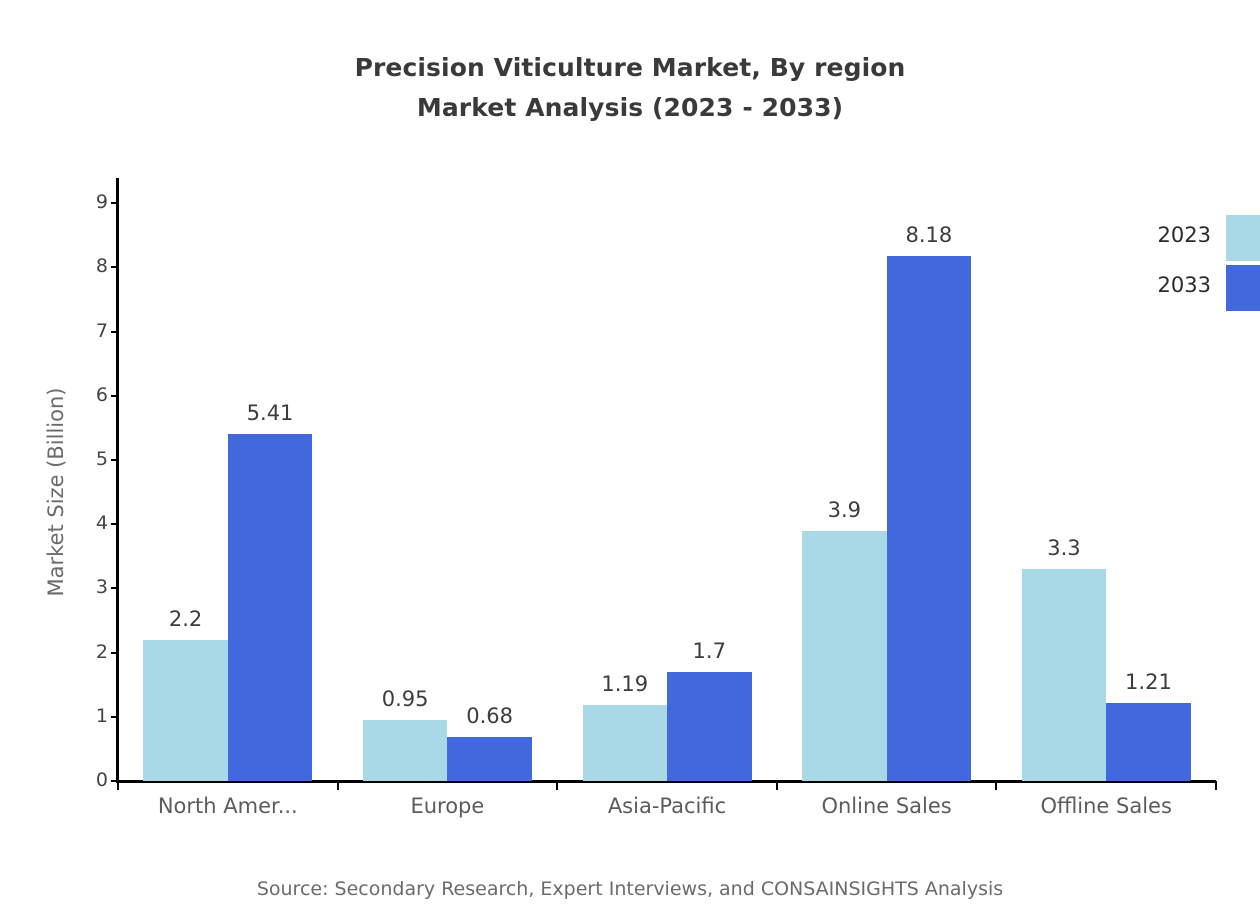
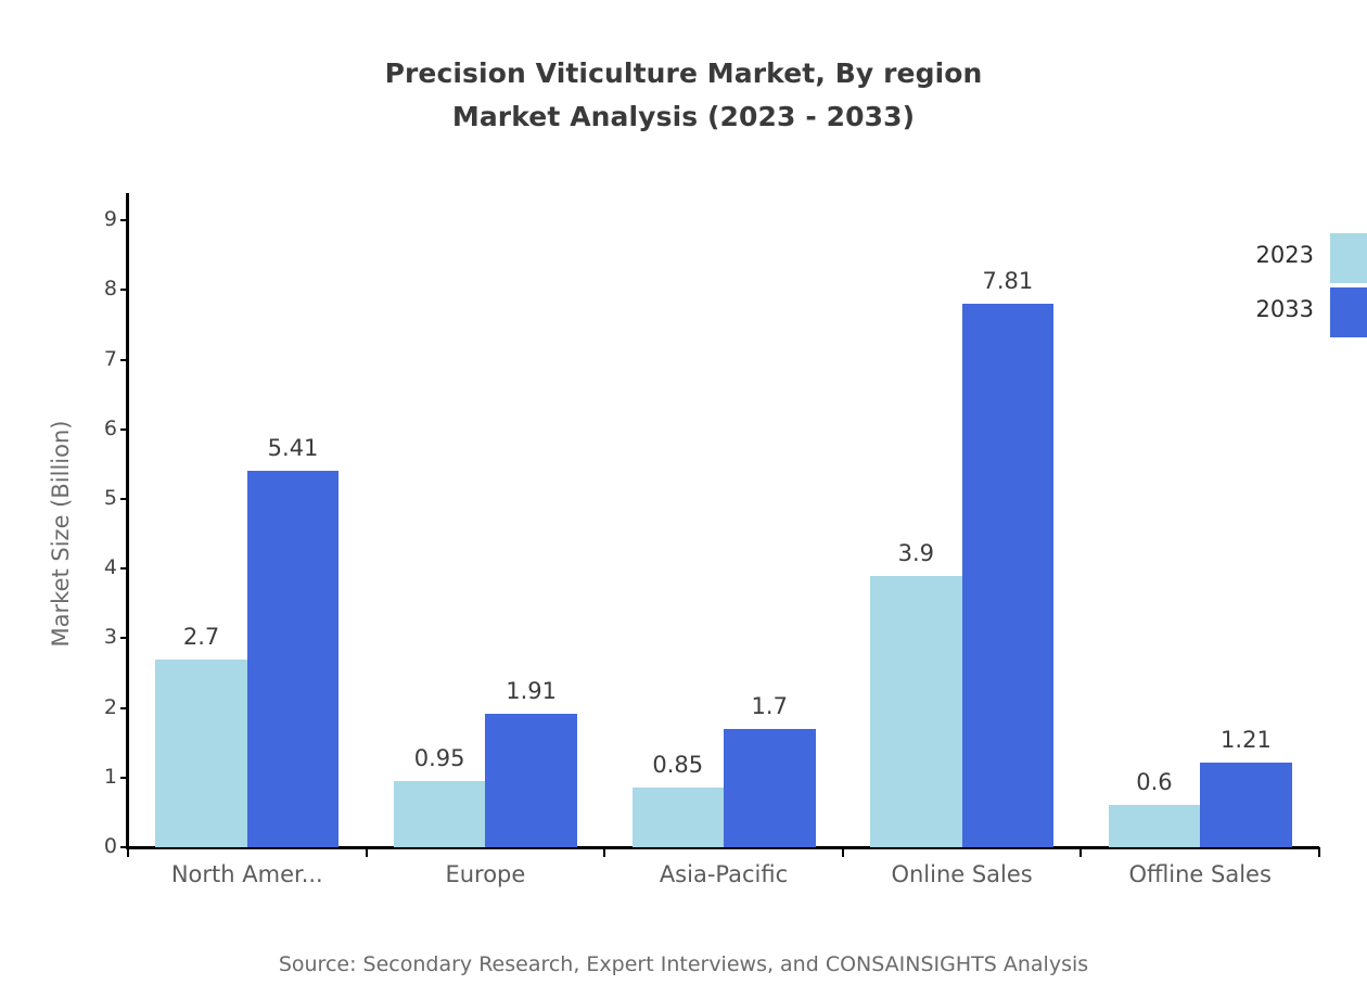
2023/North Amer...: 2.2 -> 2.7
2033/Europe: 0.68 -> 1.91
2023/Asia-Pacific: 1.19 -> 0.85
2033/Online Sales: 8.18 -> 7.81
2023/Offline Sales: 3.3 -> 0.6
